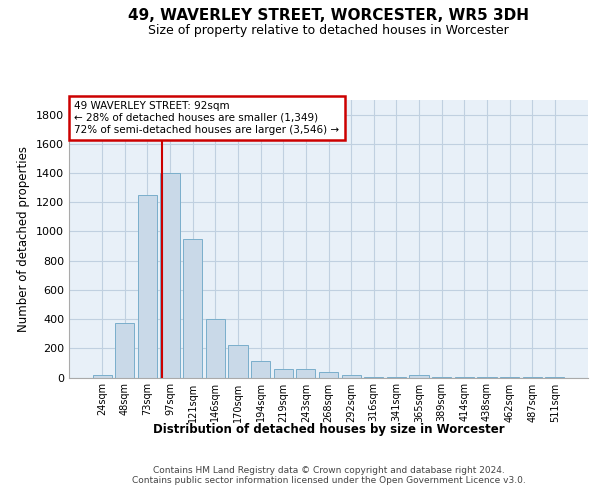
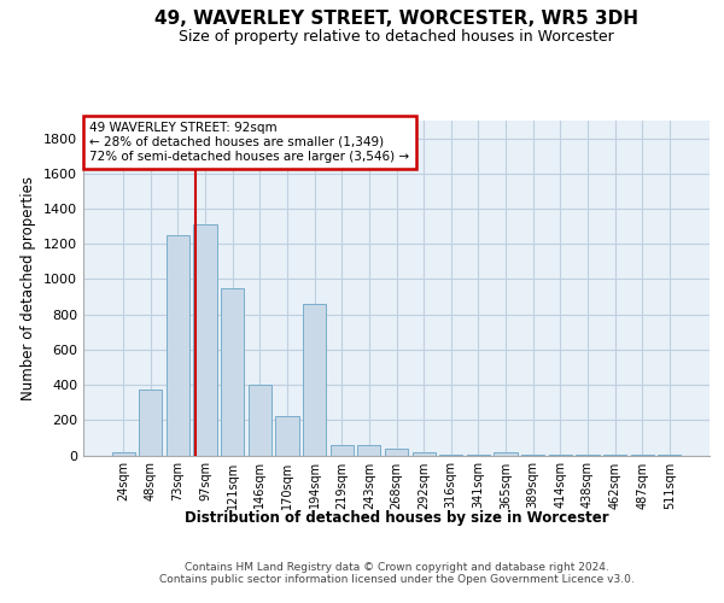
97sqm: 1400 -> 1310
194sqm: 110 -> 860
